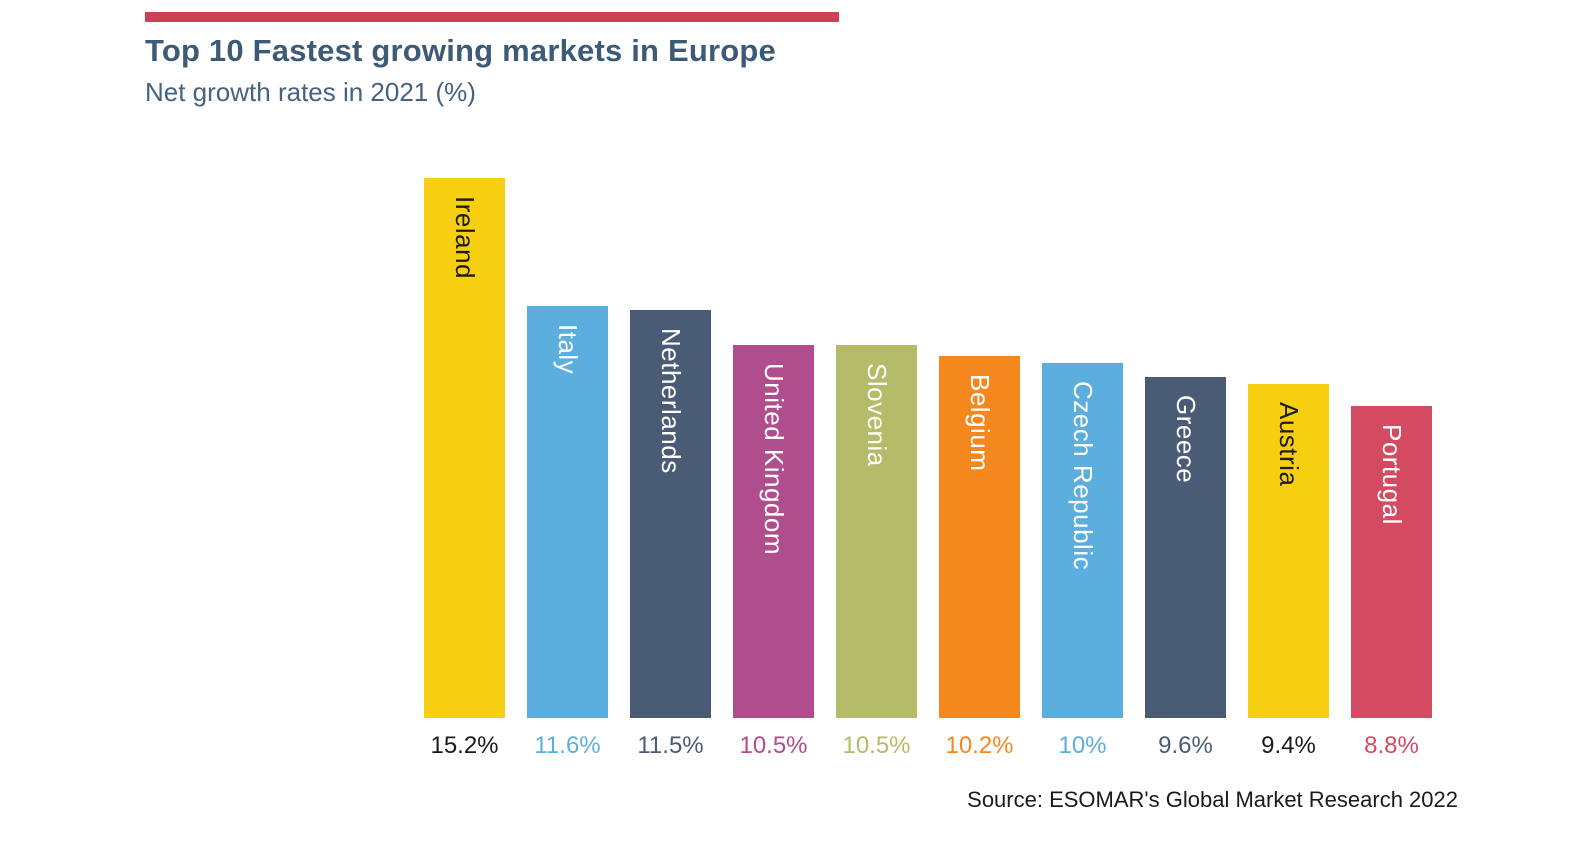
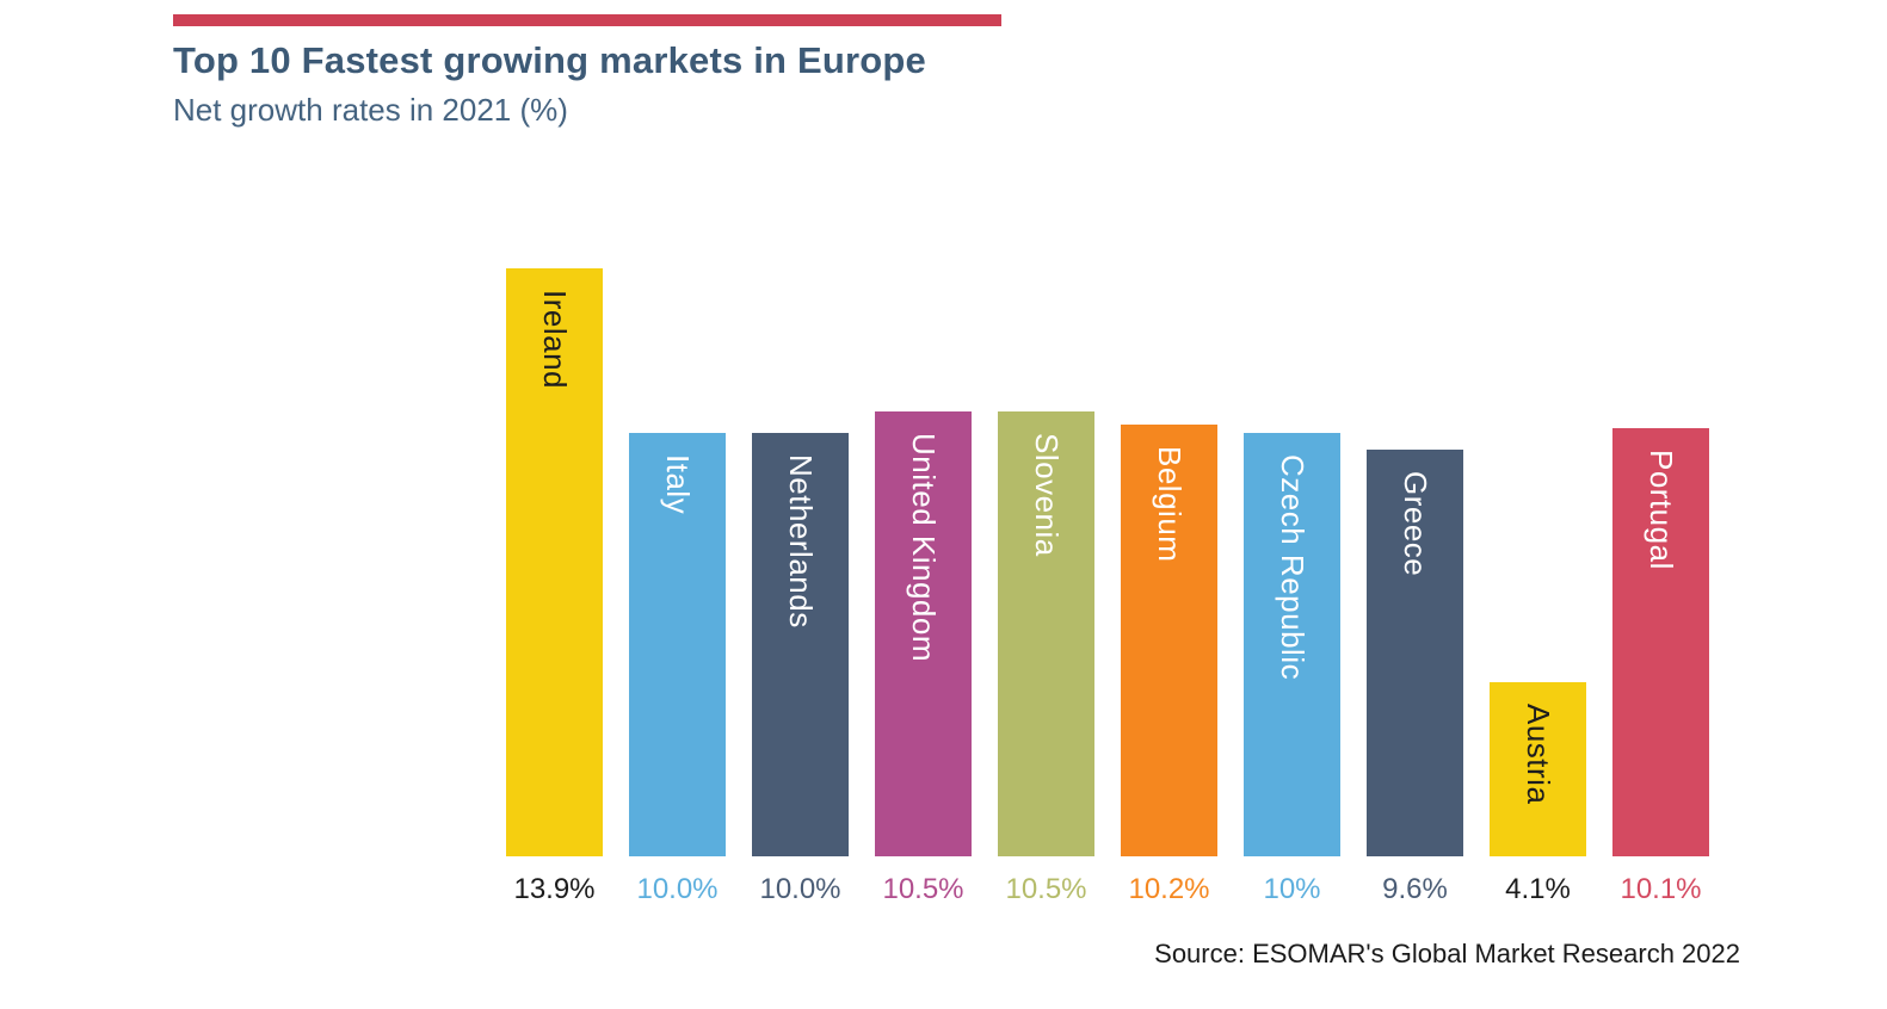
Ireland: 15.2% -> 13.9%
Italy: 11.6% -> 10.0%
Netherlands: 11.5% -> 10.0%
Austria: 9.4% -> 4.1%
Portugal: 8.8% -> 10.1%
